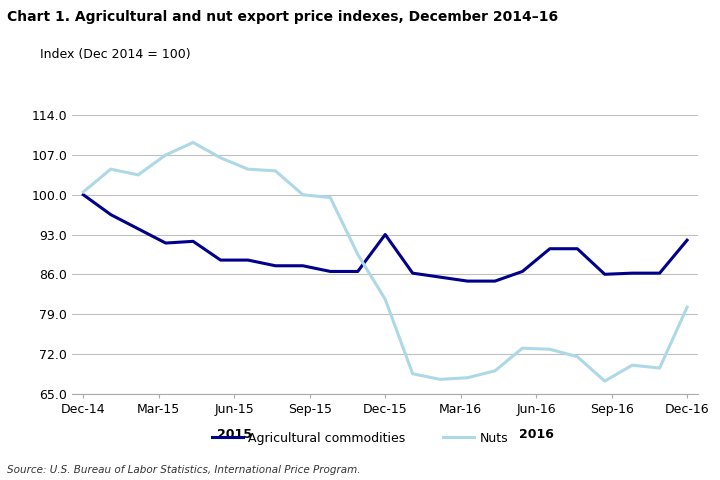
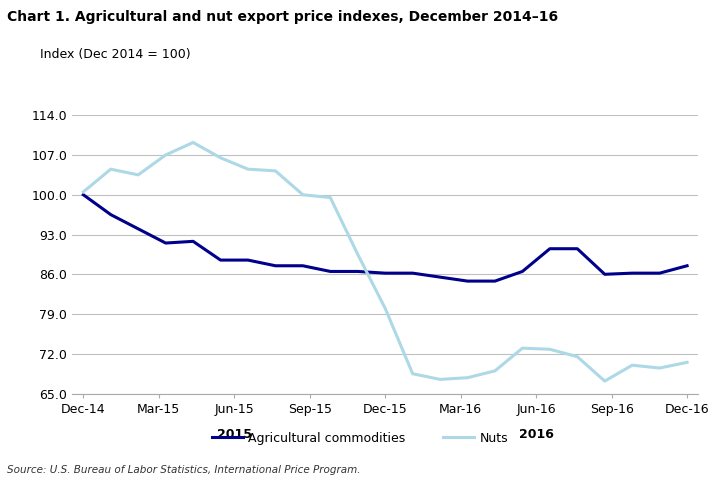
Agricultural commodities/Dec-15: 93.0 -> 86.2
Nuts/Dec-15: 81.6 -> 80.0
Agricultural commodities/Dec-16: 92.0 -> 87.5
Nuts/Dec-16: 80.2 -> 70.5
